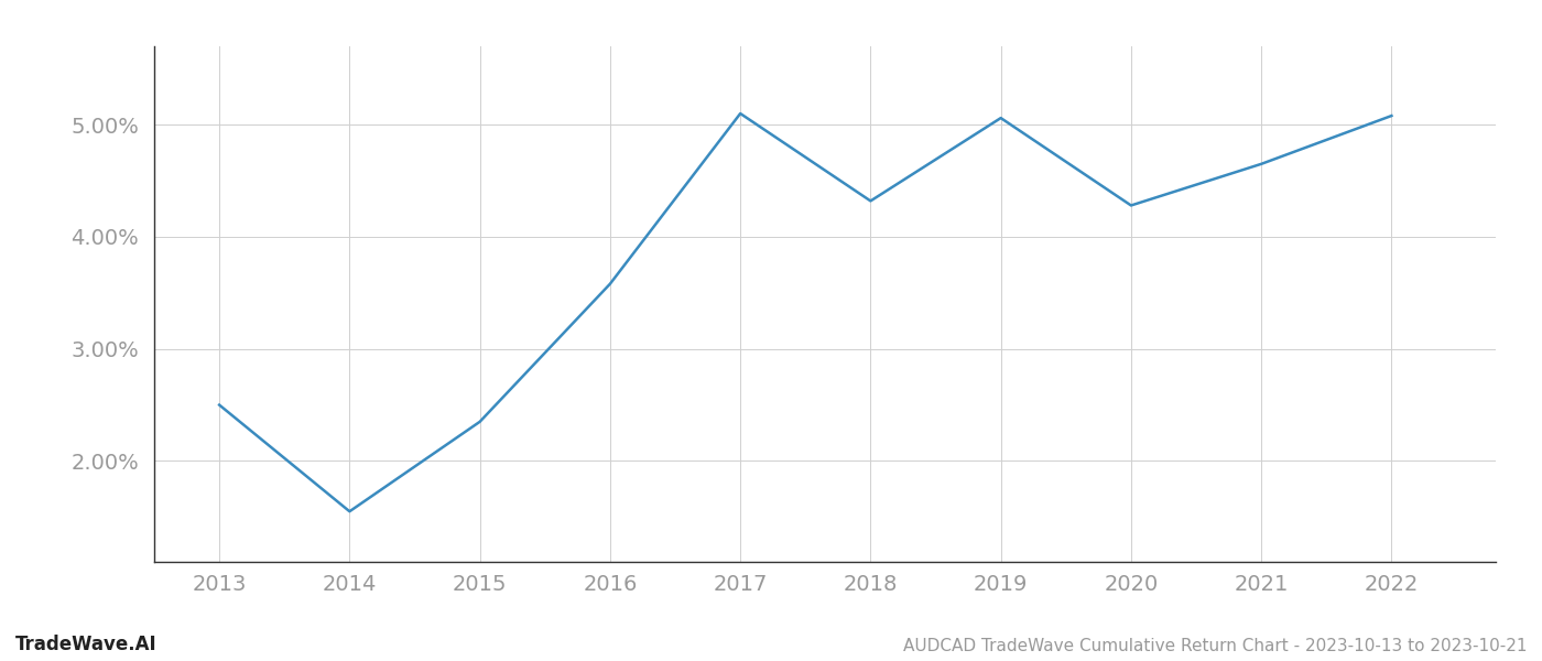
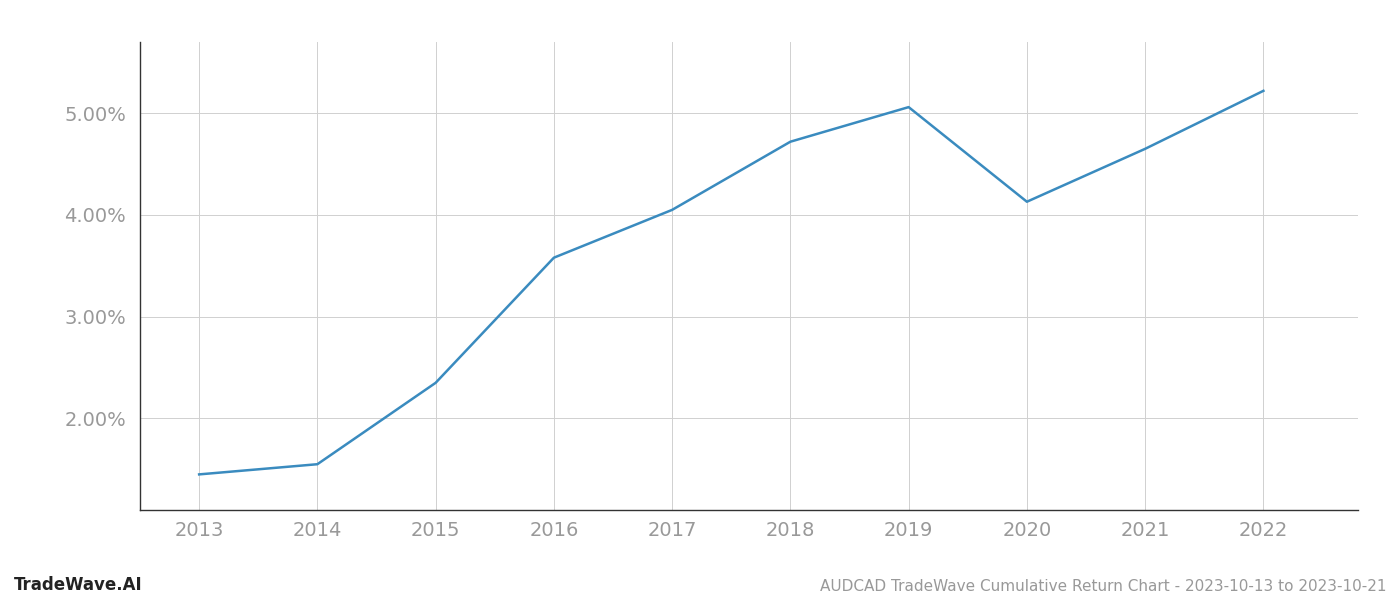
2013: 2.50% -> 1.45%
2017: 5.10% -> 4.05%
2018: 4.32% -> 4.72%
2020: 4.28% -> 4.13%
2022: 5.08% -> 5.22%
